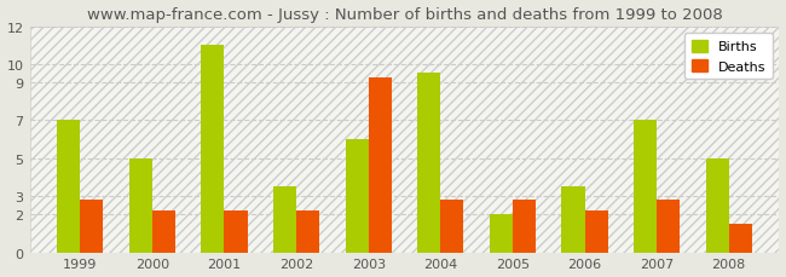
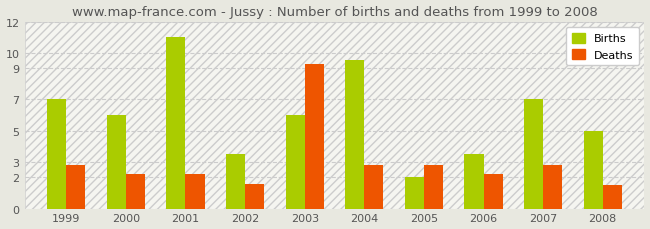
Births/2000: 5.0 -> 6.0
Deaths/2002: 2.2 -> 1.6
